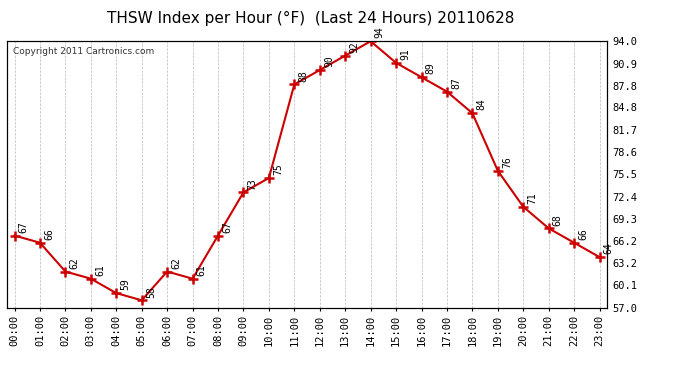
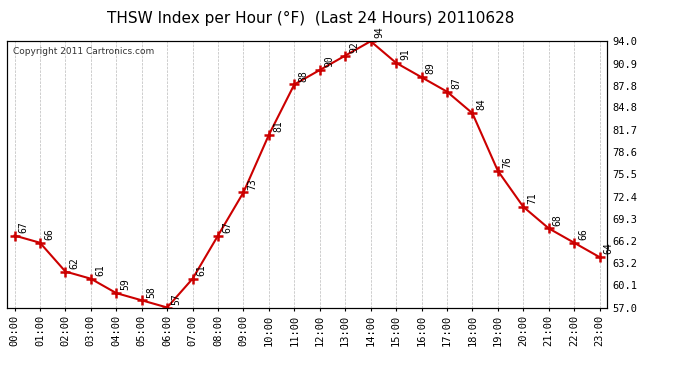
06:00: 62 -> 57
10:00: 75 -> 81
